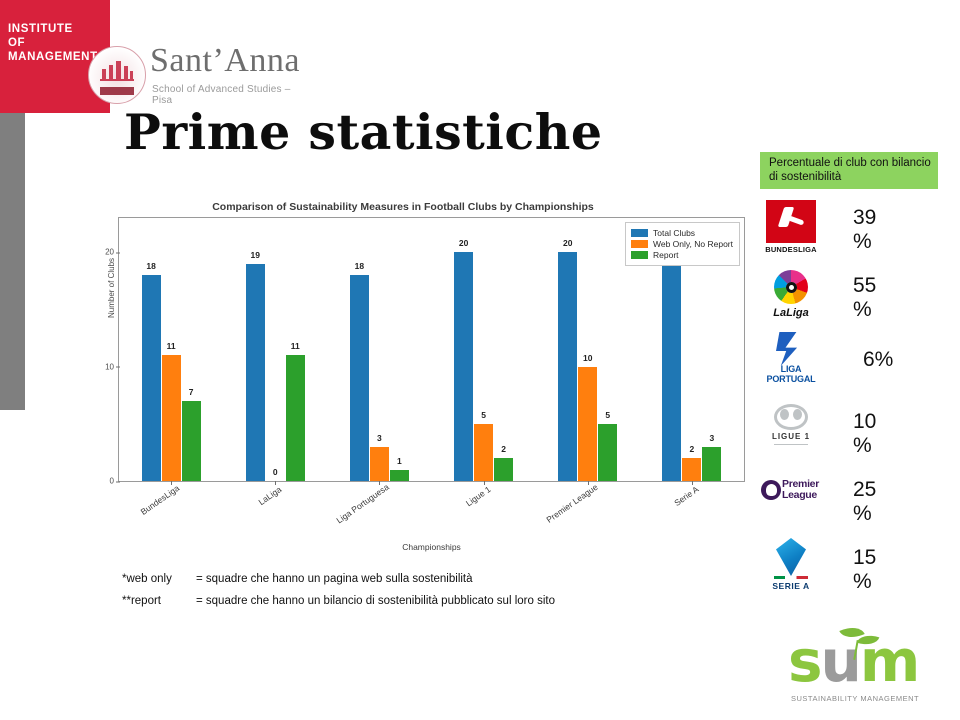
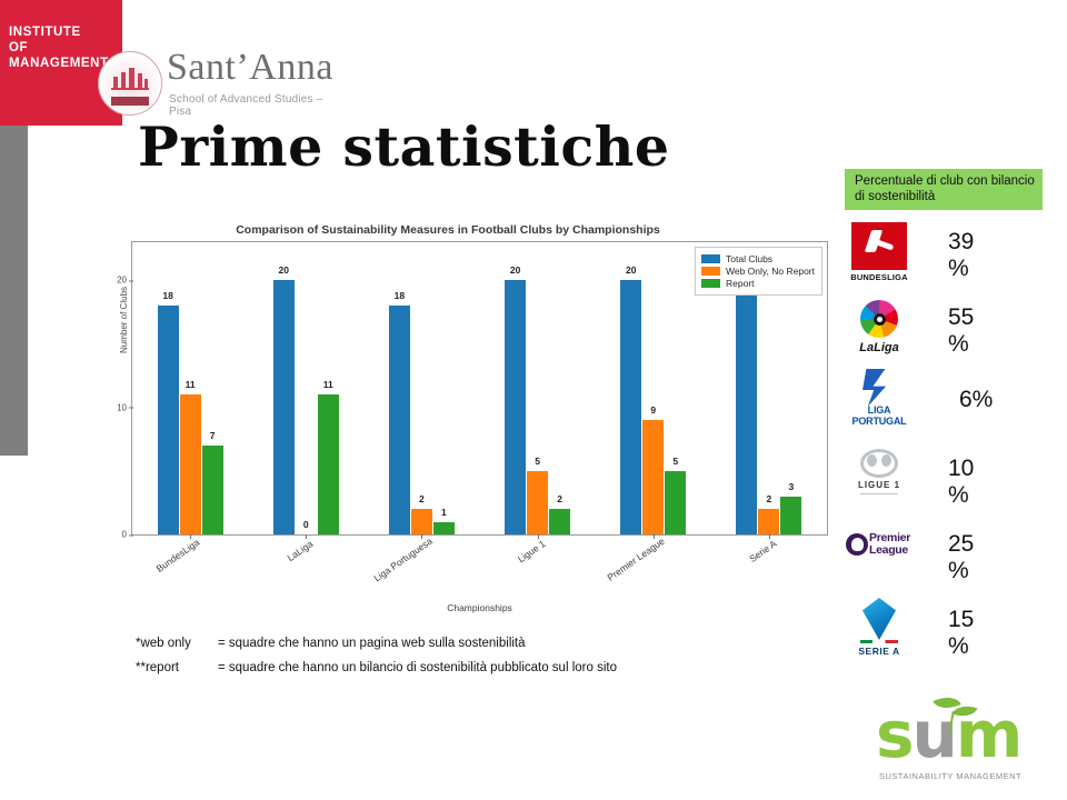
Total Clubs/LaLiga: 19 -> 20
Web Only, No Report/Liga Portuguesa: 3 -> 2
Web Only, No Report/Premier League: 10 -> 9
